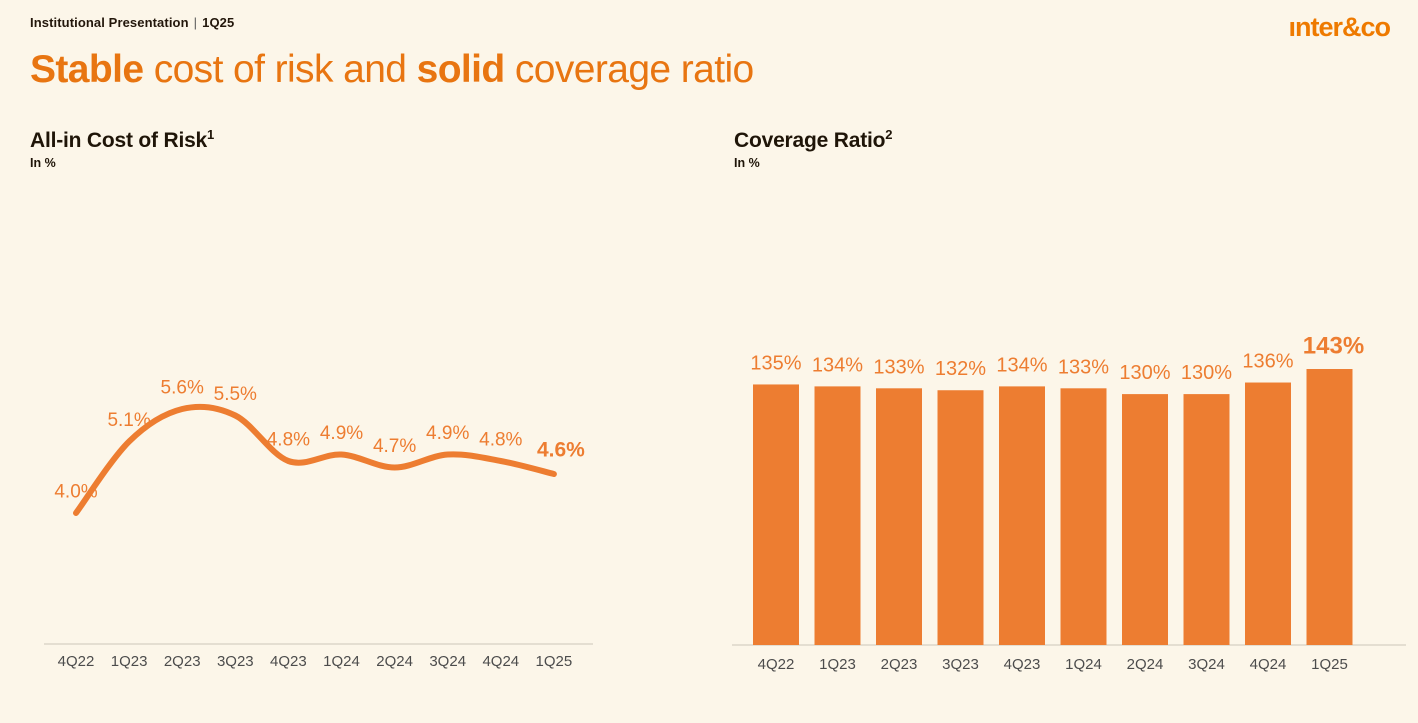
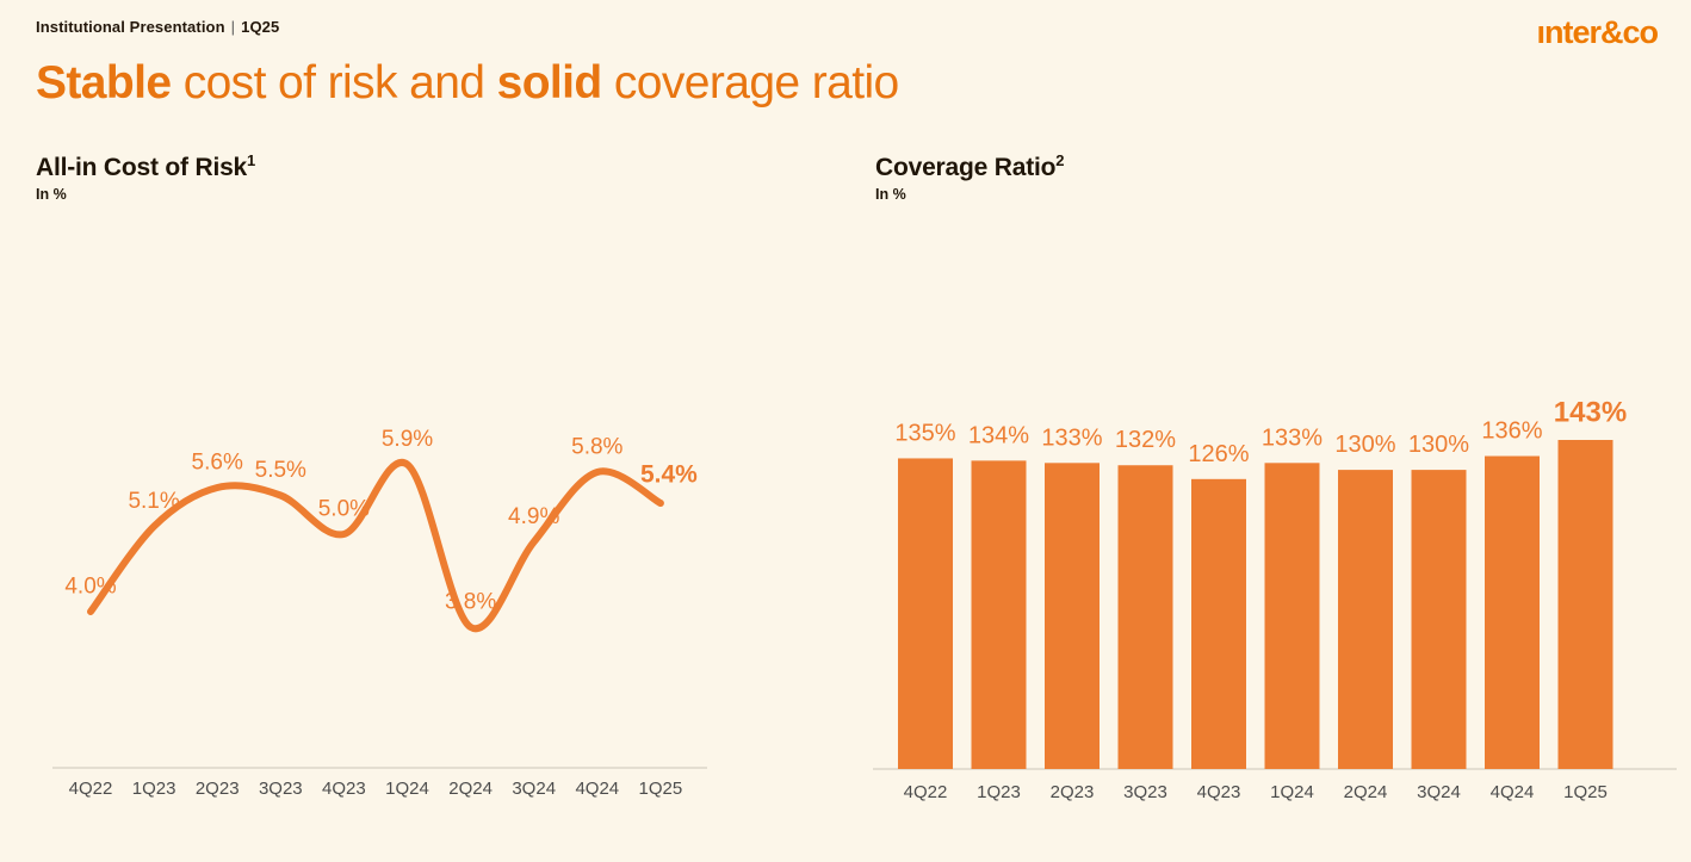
All-in Cost of Risk/4Q23: 4.8% -> 5.0%
All-in Cost of Risk/1Q24: 4.9% -> 5.9%
All-in Cost of Risk/2Q24: 4.7% -> 3.8%
All-in Cost of Risk/4Q24: 4.8% -> 5.8%
All-in Cost of Risk/1Q25: 4.6% -> 5.4%
Coverage Ratio/4Q23: 134% -> 126%
